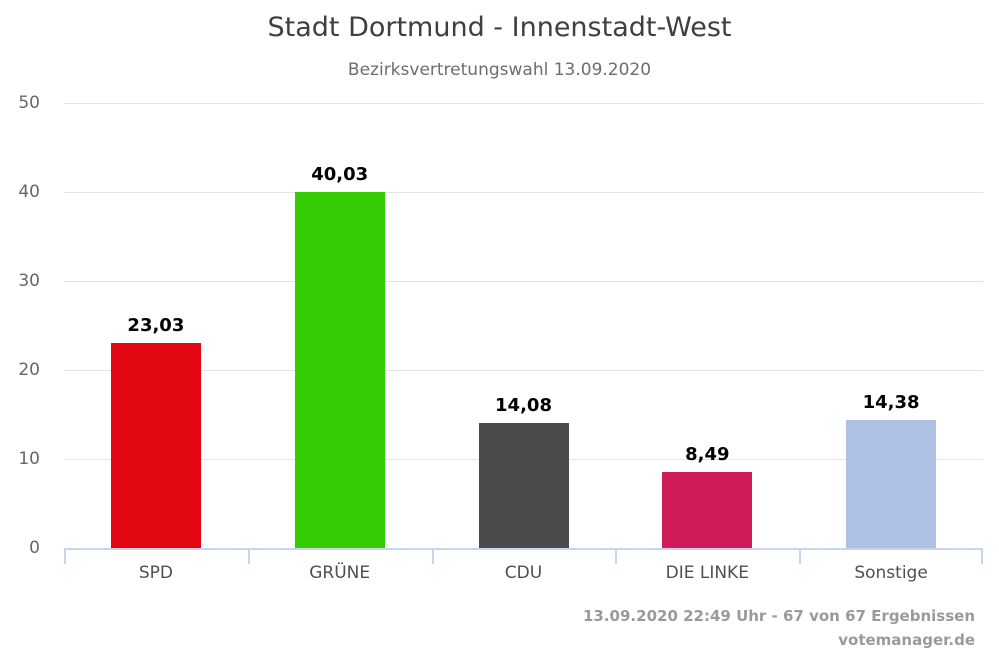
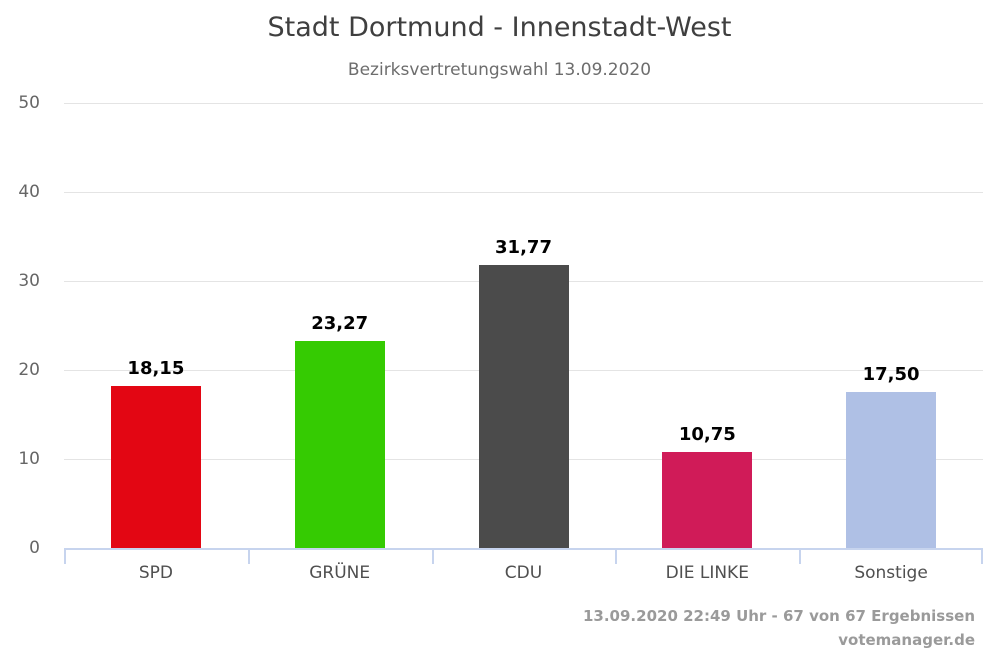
SPD: 23,03 -> 18,15
GRÜNE: 40,03 -> 23,27
CDU: 14,08 -> 31,77
DIE LINKE: 8,49 -> 10,75
Sonstige: 14,38 -> 17,50
